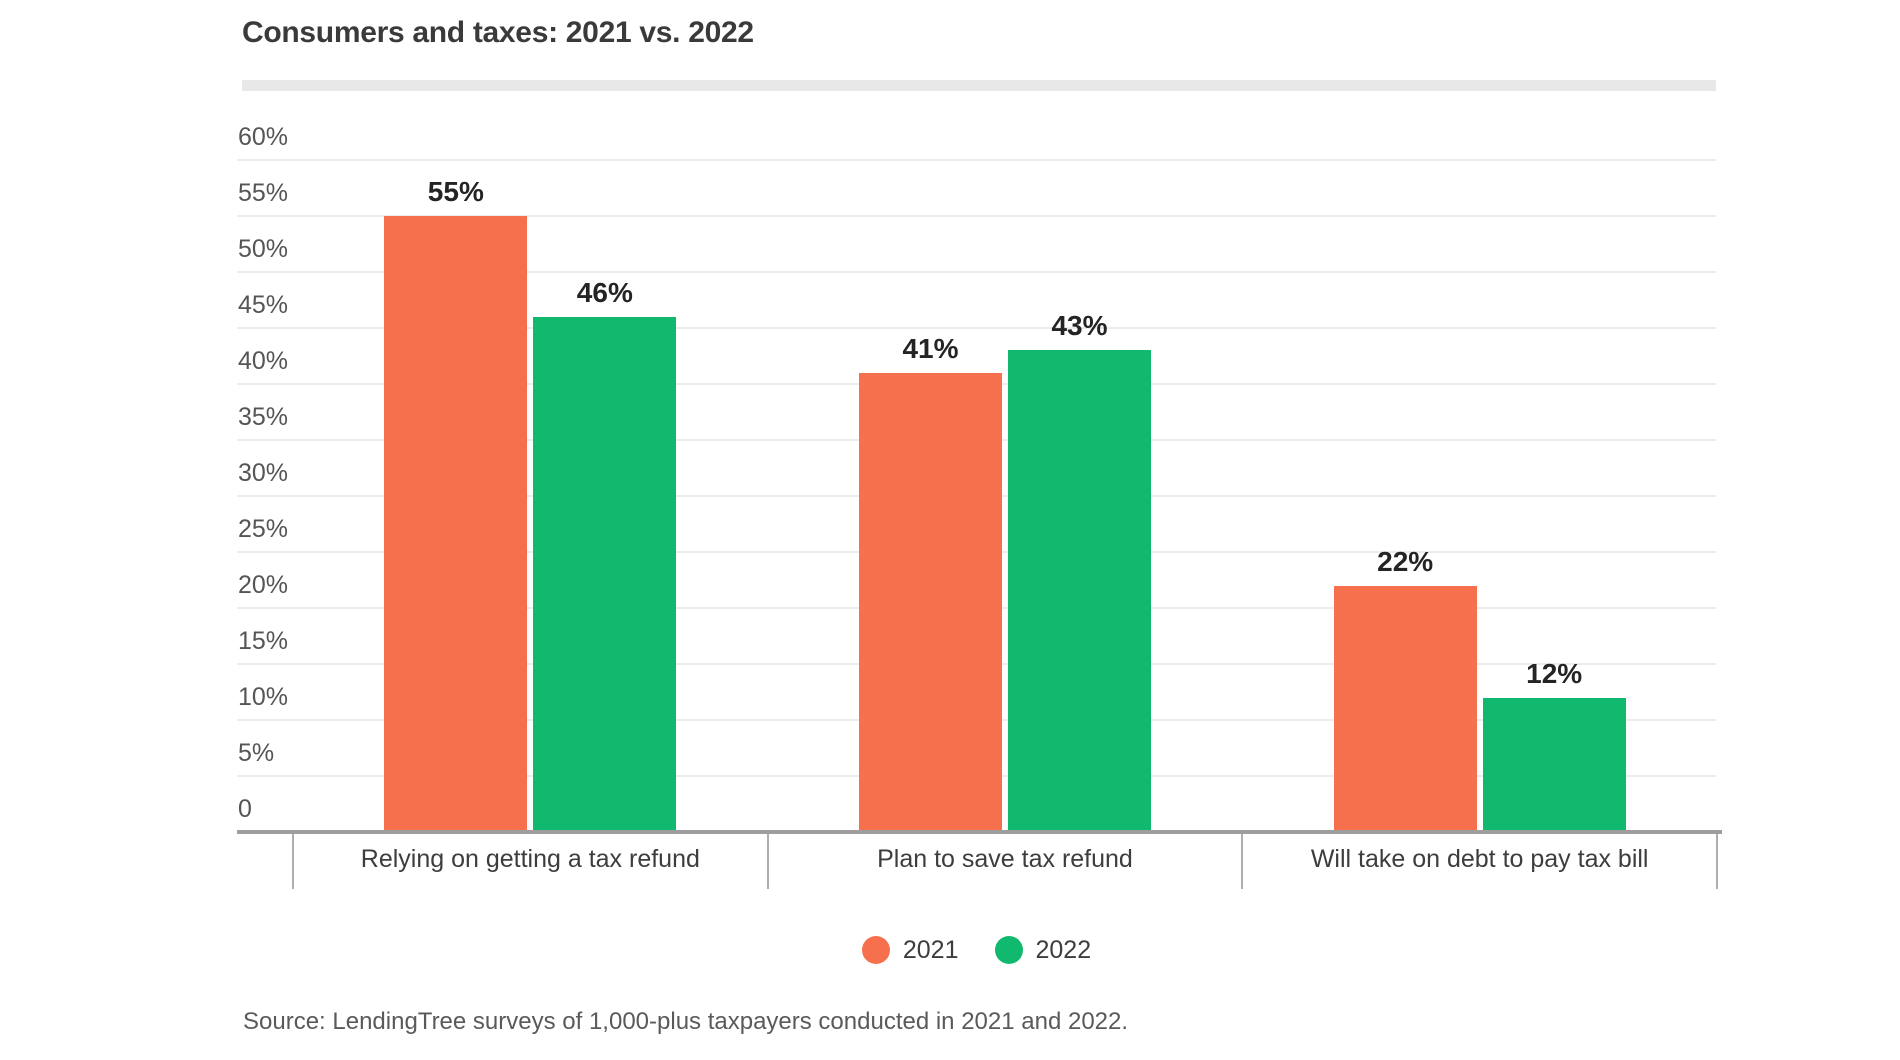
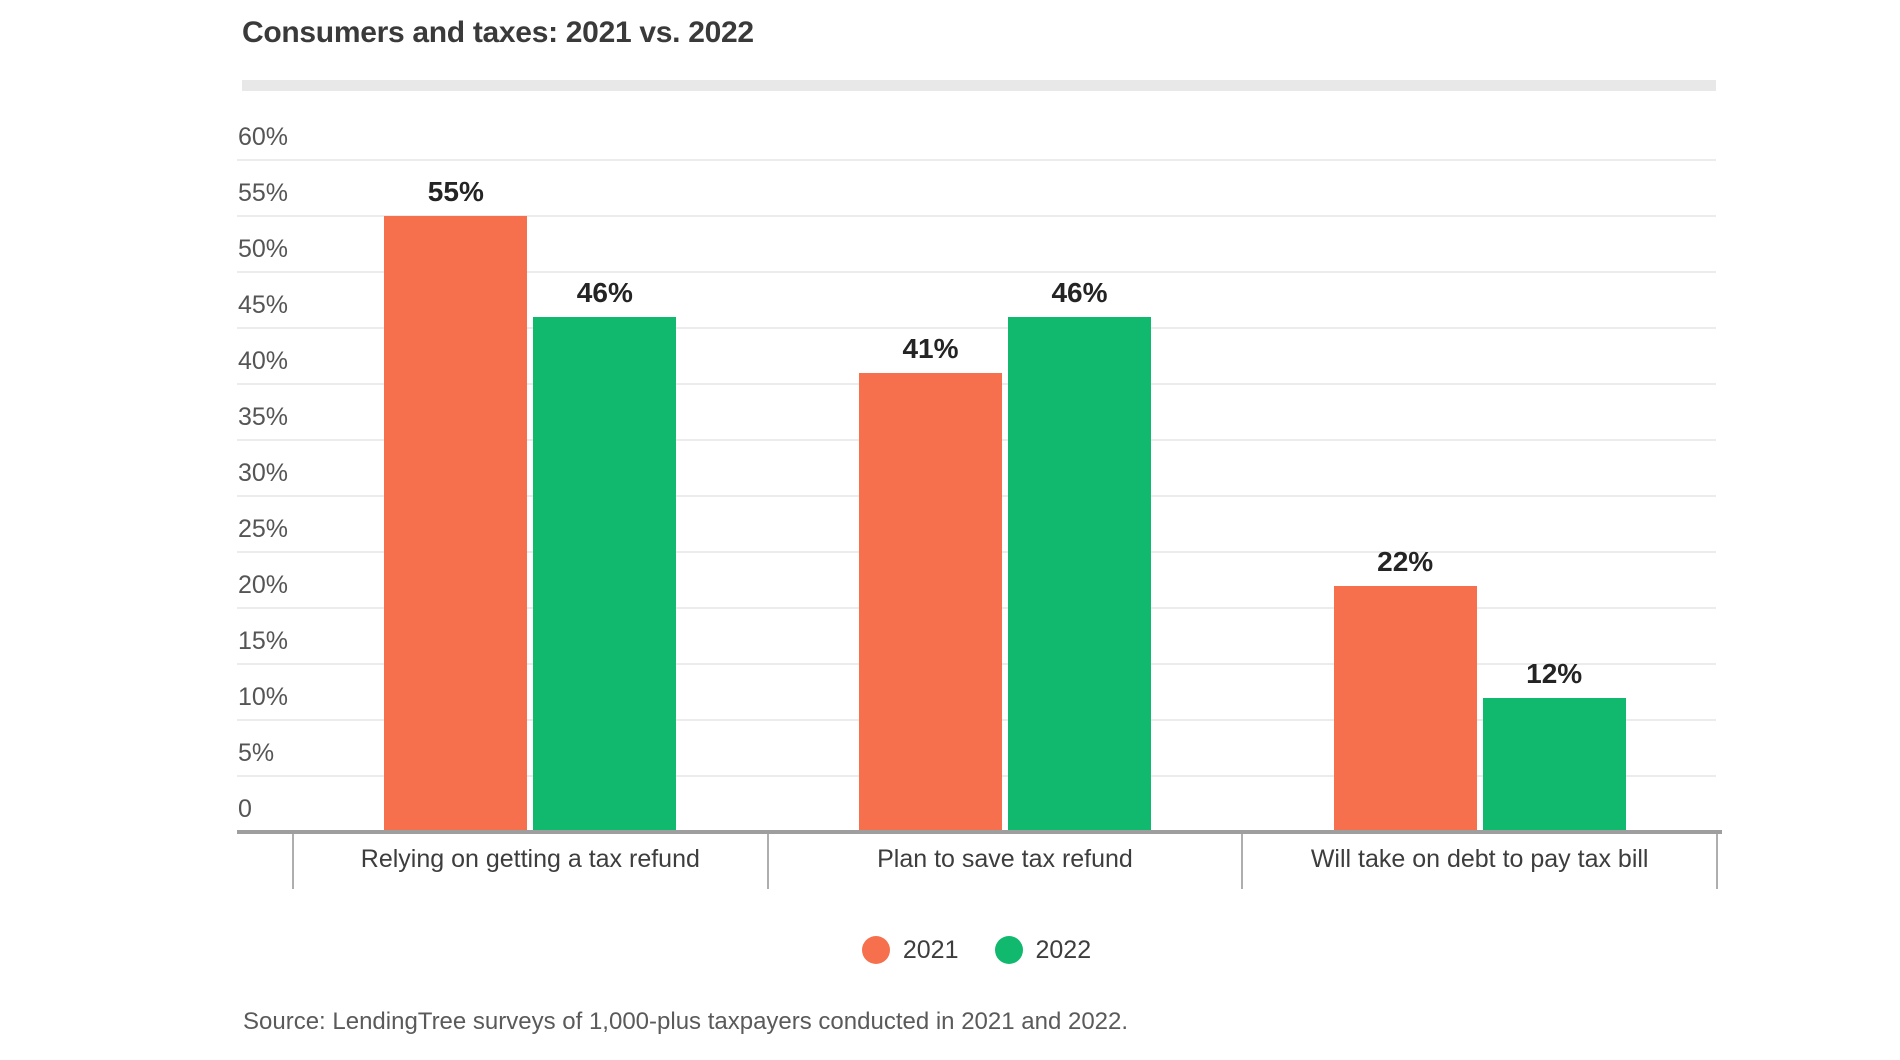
2022/Plan to save tax refund: 43% -> 46%
